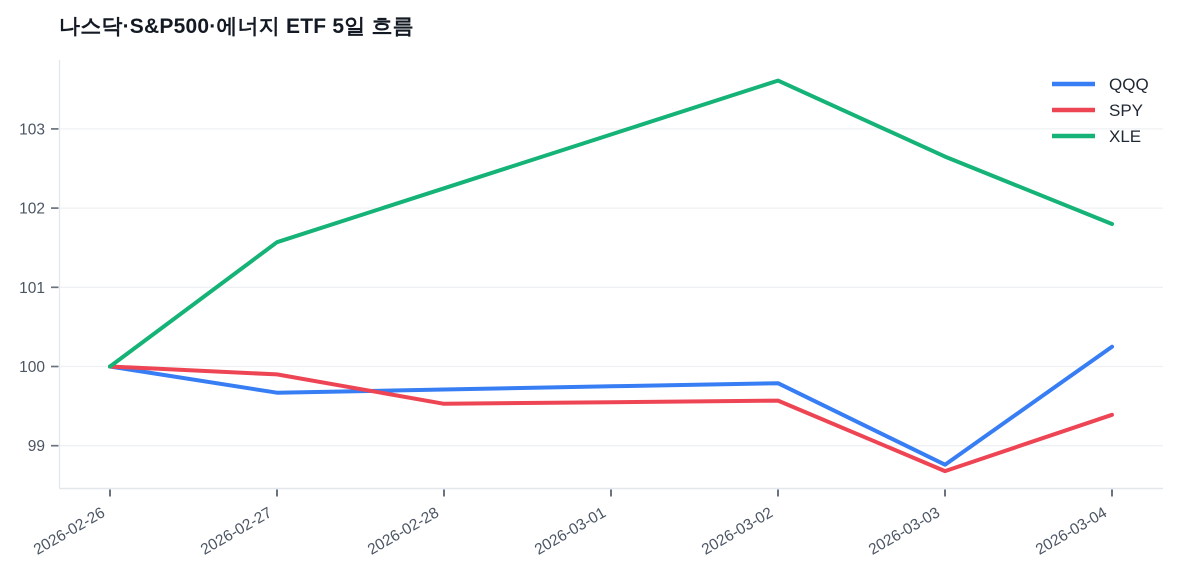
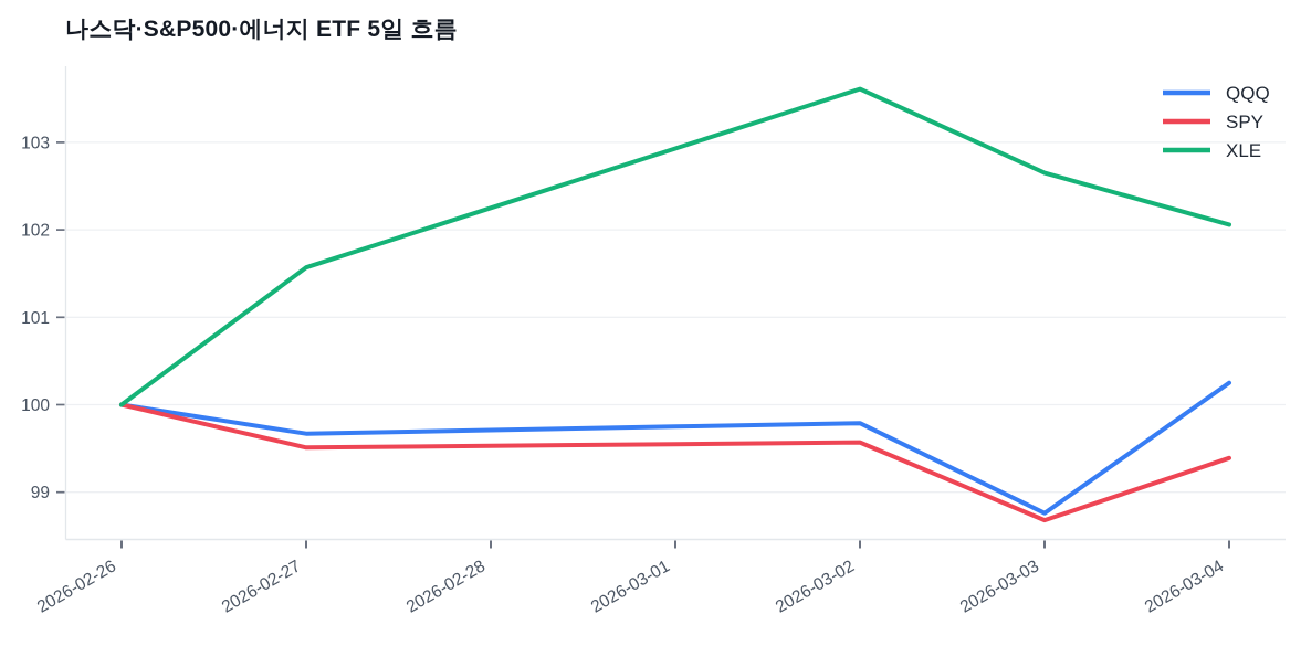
SPY/2026-02-27: 99.9 -> 99.5
XLE/2026-03-04: 101.8 -> 102.1
